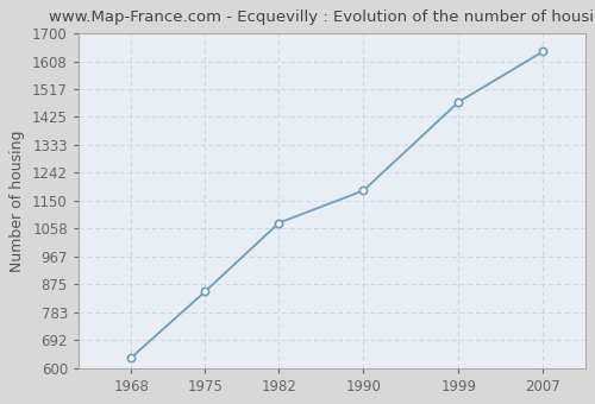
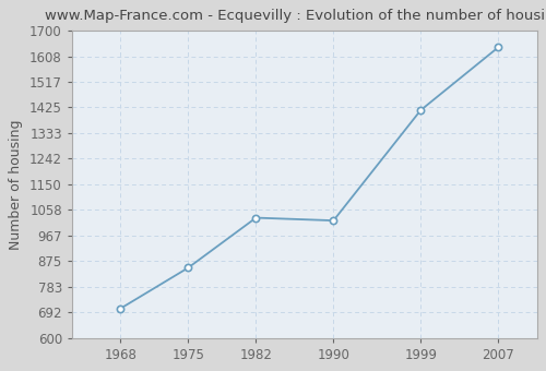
1968: 634 -> 705
1982: 1077 -> 1030
1990: 1183 -> 1020
1999: 1474 -> 1415
